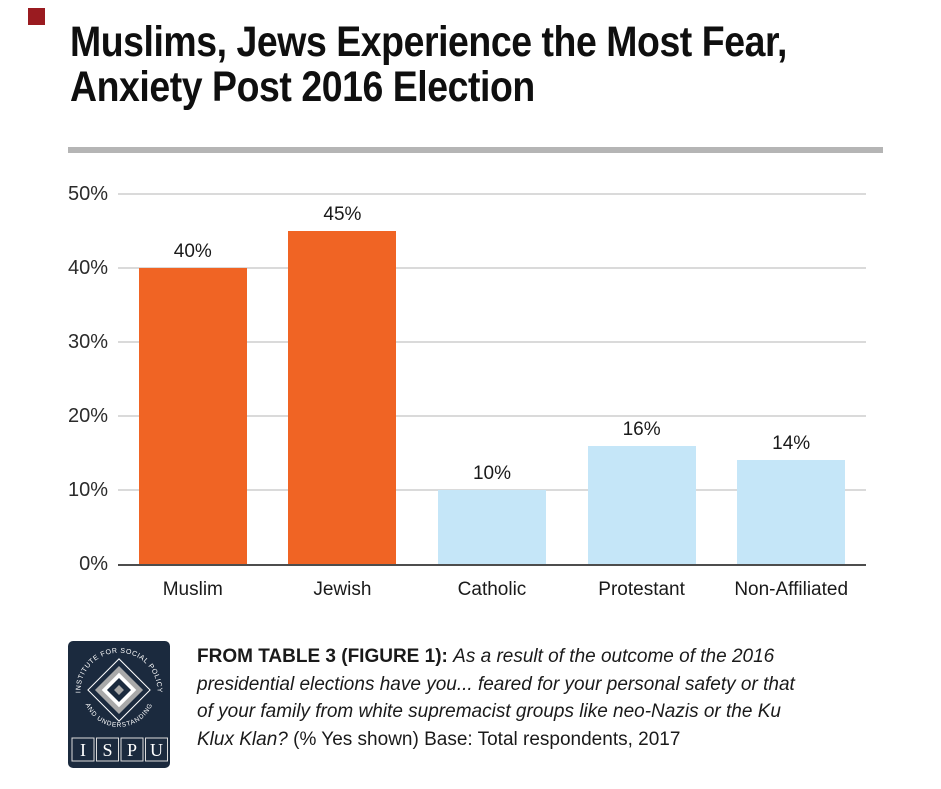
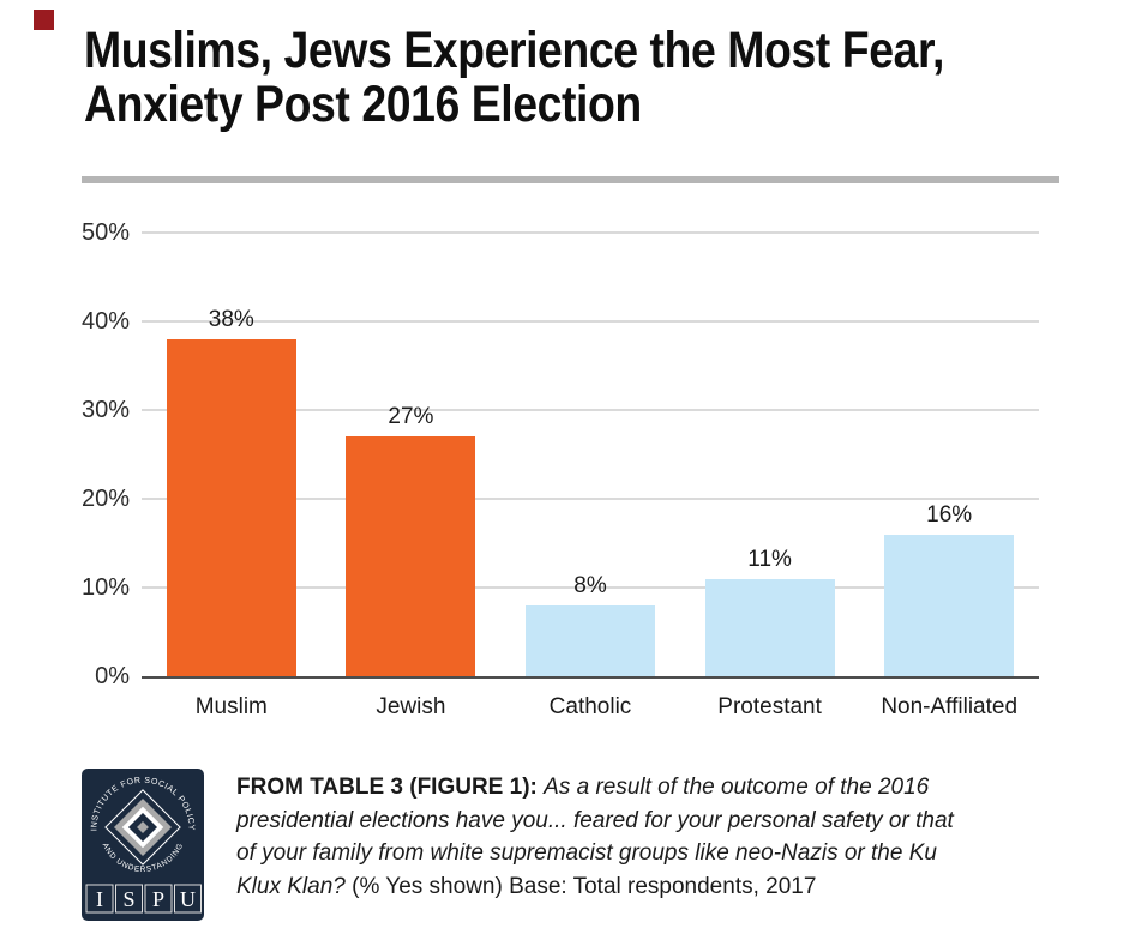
Muslim: 40% -> 38%
Jewish: 45% -> 27%
Catholic: 10% -> 8%
Protestant: 16% -> 11%
Non-Affiliated: 14% -> 16%
